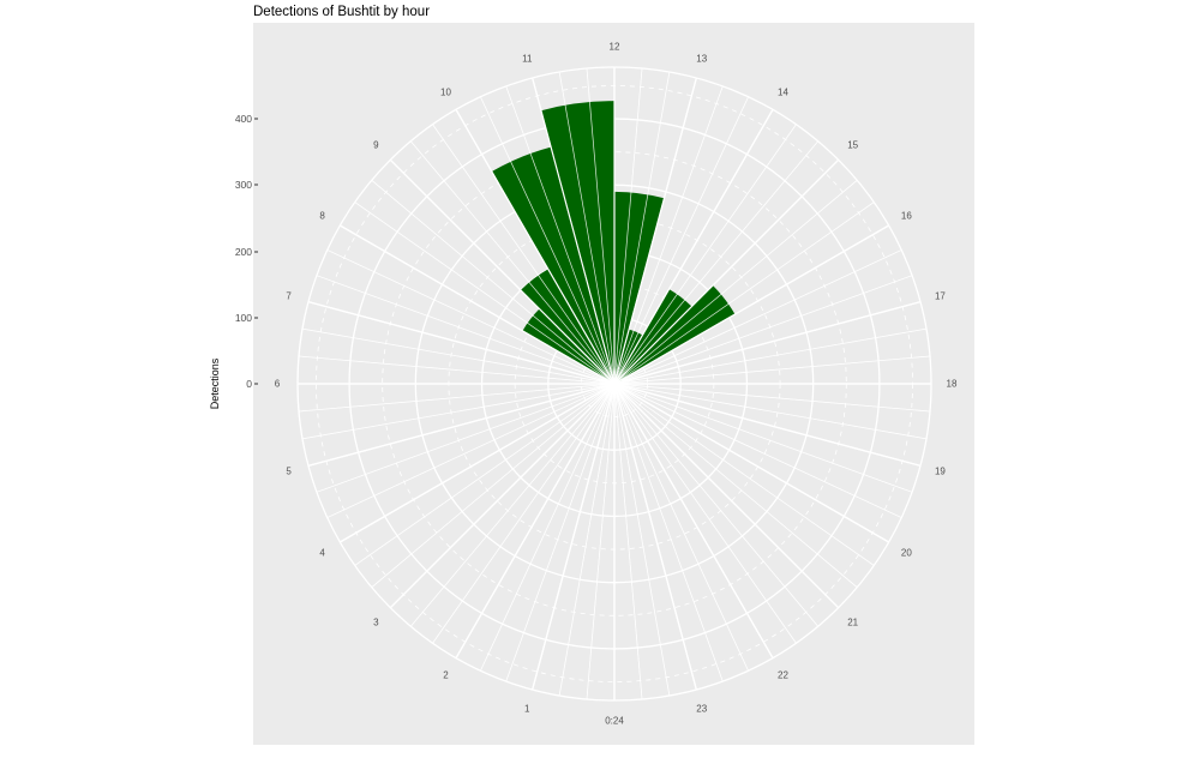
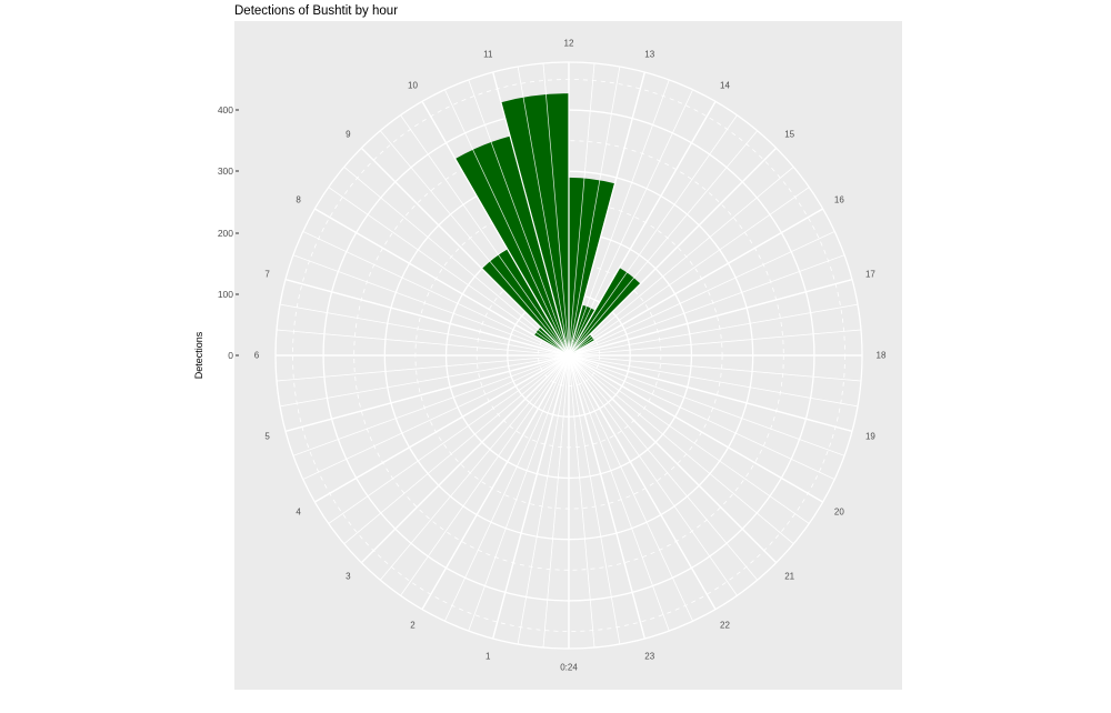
8: 160 -> 60
15: 210 -> 50
